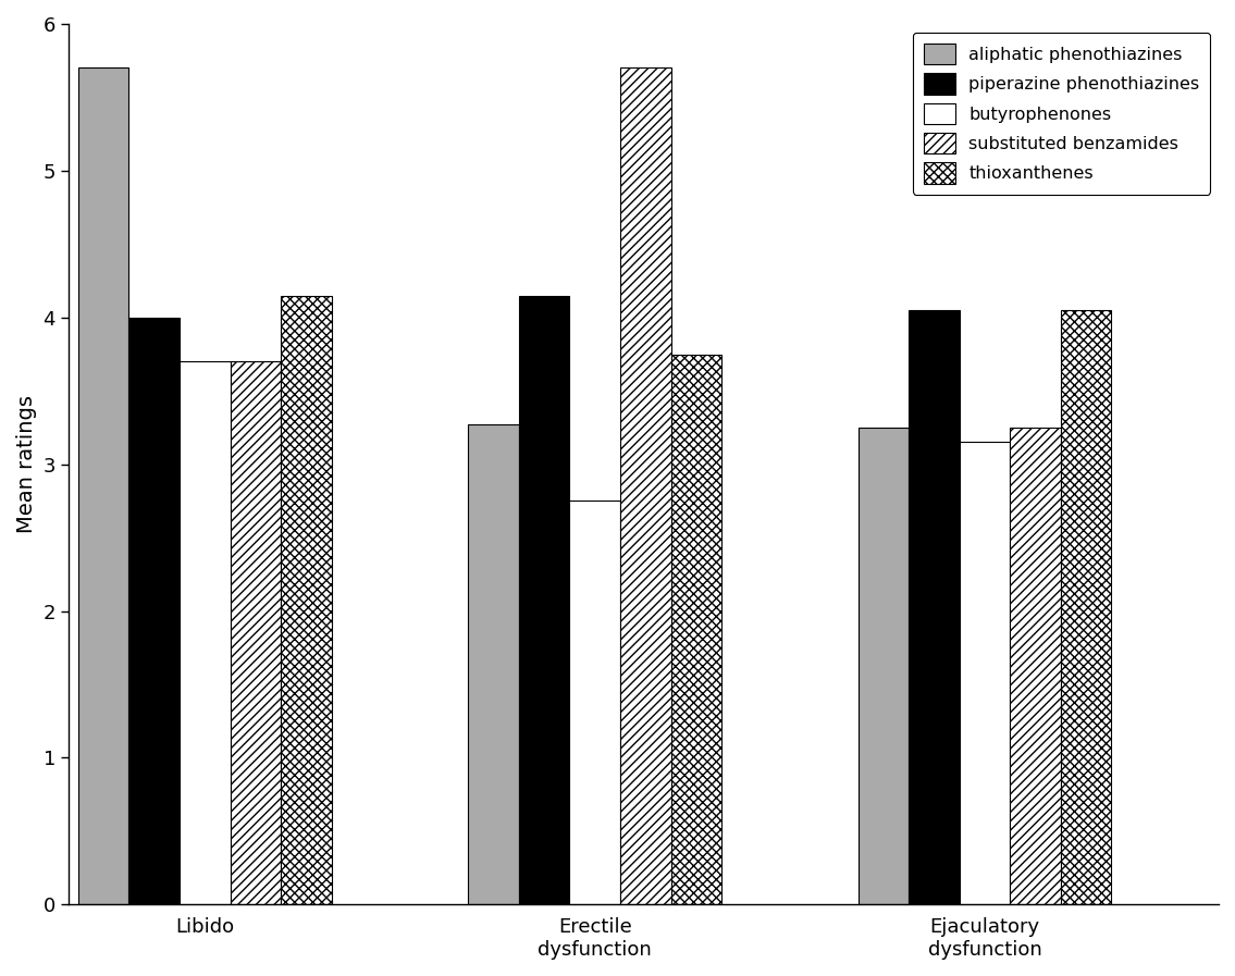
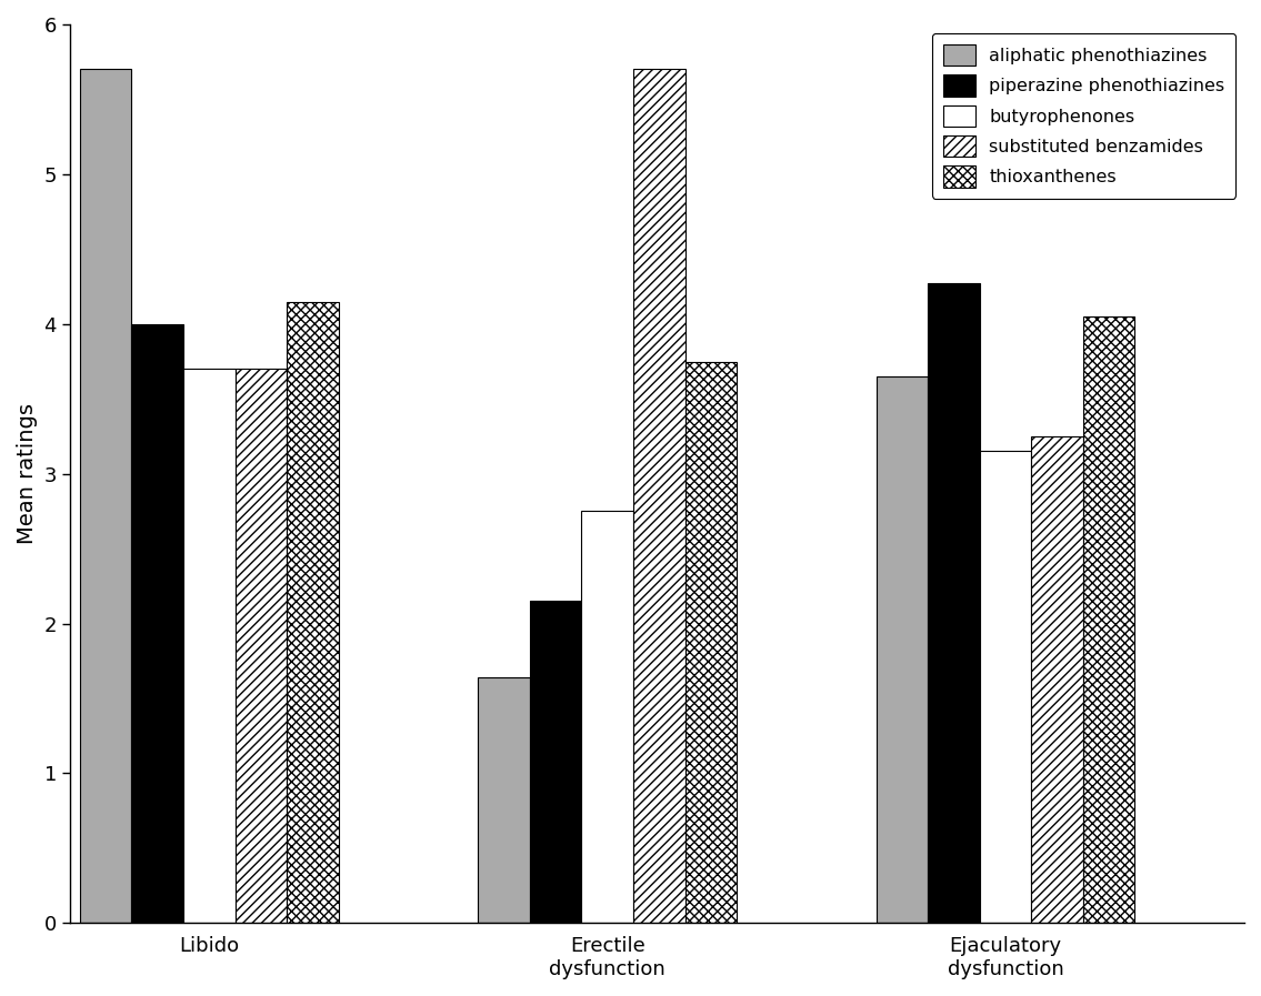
aliphatic phenothiazines/Erectile dysfunction: 3.27 -> 1.64
piperazine phenothiazines/Erectile dysfunction: 4.15 -> 2.15
aliphatic phenothiazines/Ejaculatory dysfunction: 3.25 -> 3.65
piperazine phenothiazines/Ejaculatory dysfunction: 4.05 -> 4.27
